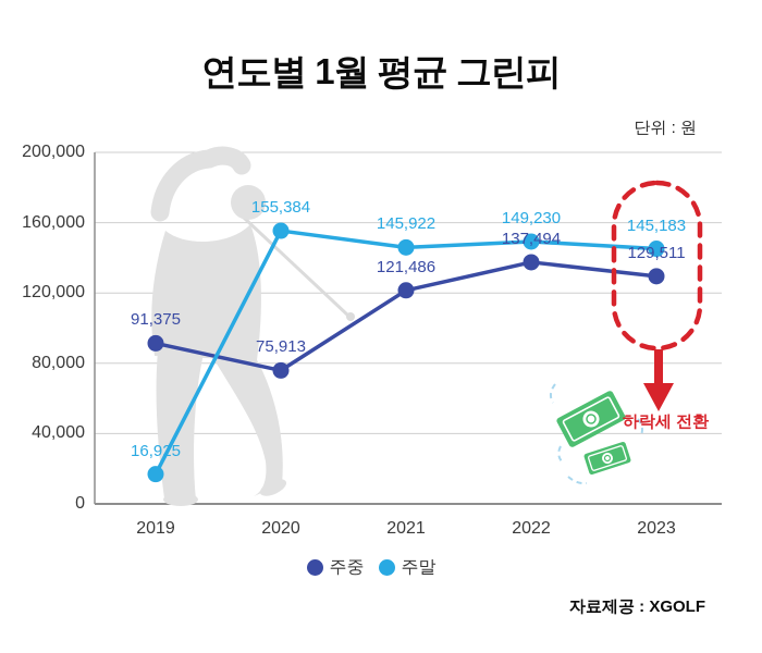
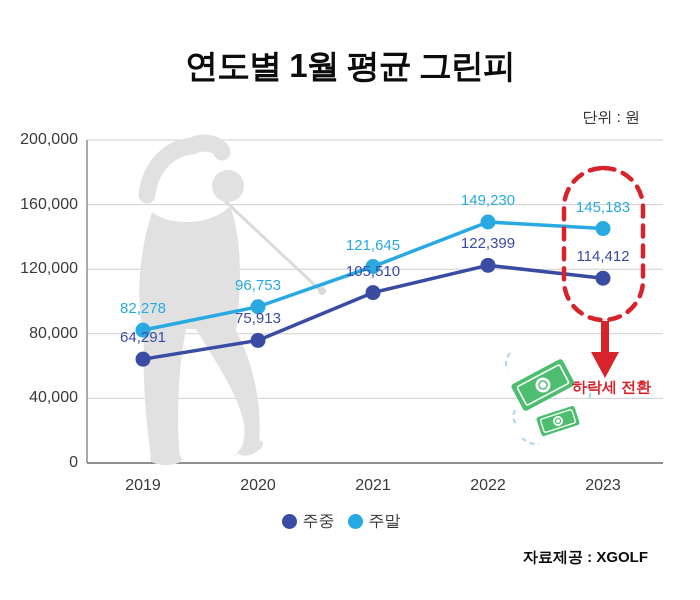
주중/2019: 91,375 -> 64,291
주말/2019: 16,925 -> 82,278
주말/2020: 155,384 -> 96,753
주중/2021: 121,486 -> 105,510
주말/2021: 145,922 -> 121,645
주중/2022: 137,494 -> 122,399
주중/2023: 129,511 -> 114,412
